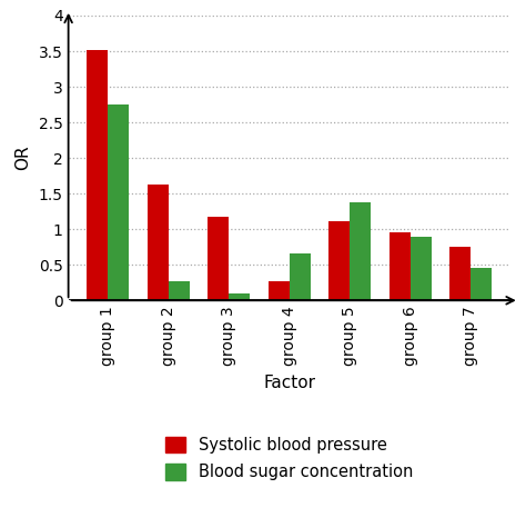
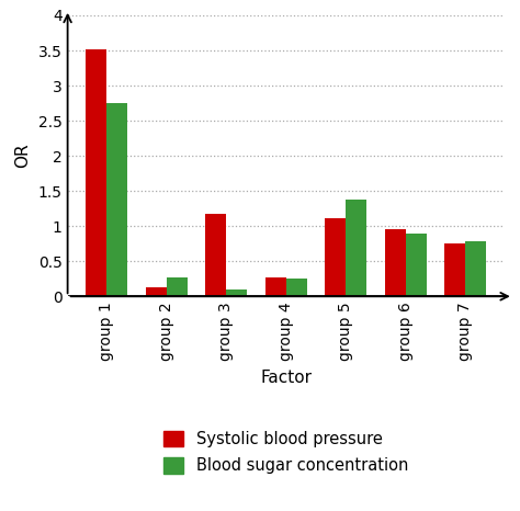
Systolic blood pressure/group 2: 1.62 -> 0.13
Blood sugar concentration/group 4: 0.66 -> 0.25
Blood sugar concentration/group 7: 0.46 -> 0.78
